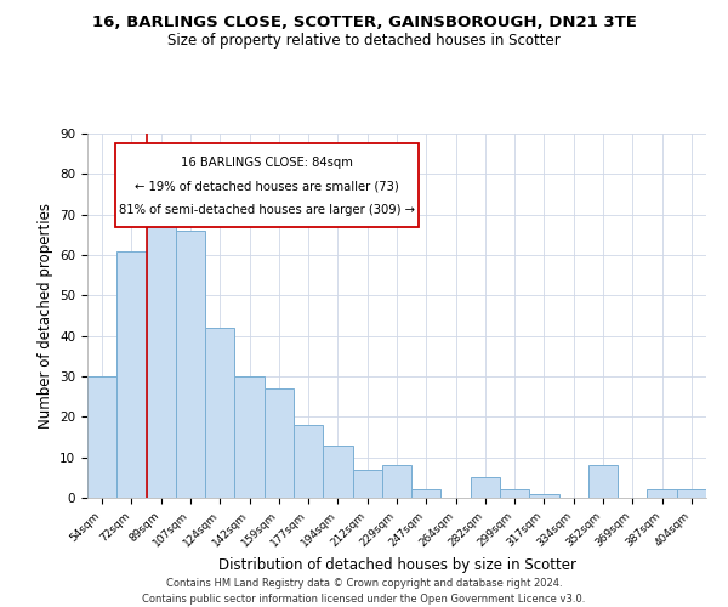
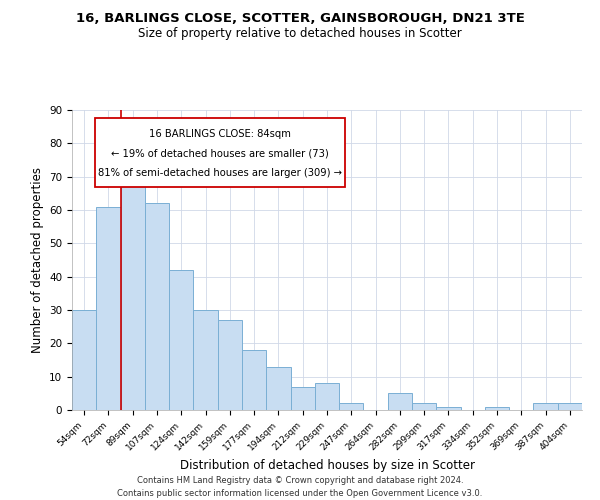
107sqm: 66 -> 62
352sqm: 8 -> 1
